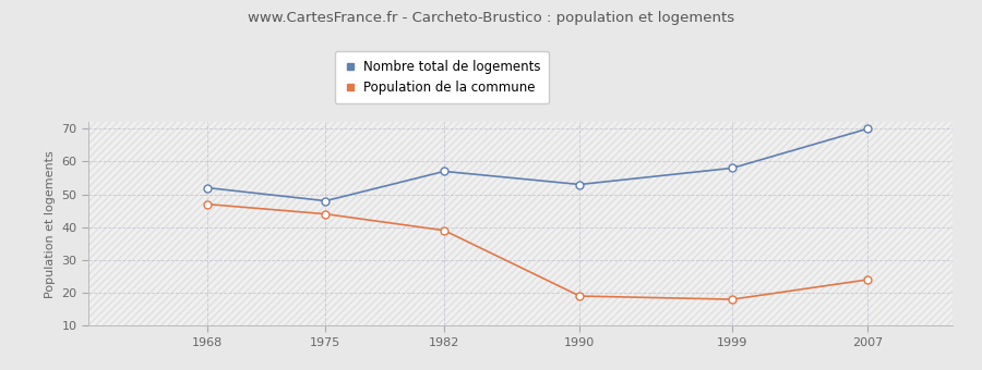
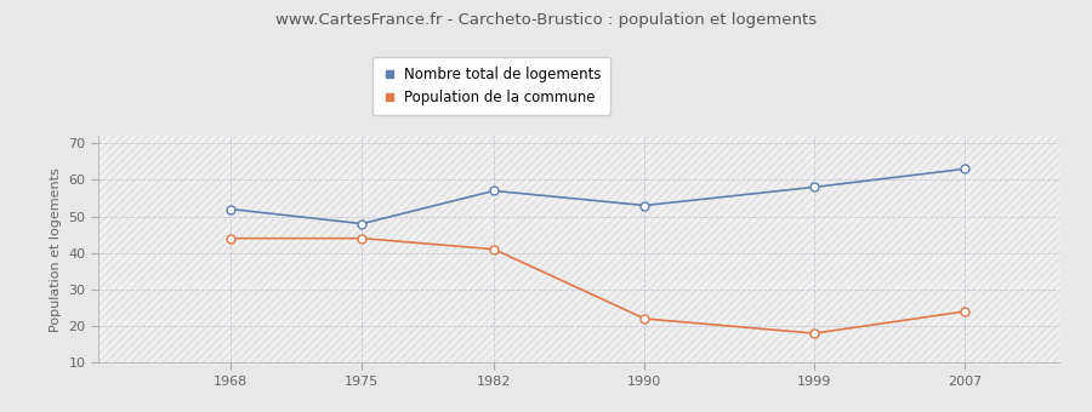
Population de la commune/1968: 47 -> 44
Population de la commune/1982: 39 -> 41
Population de la commune/1990: 19 -> 22
Nombre total de logements/2007: 70 -> 63
